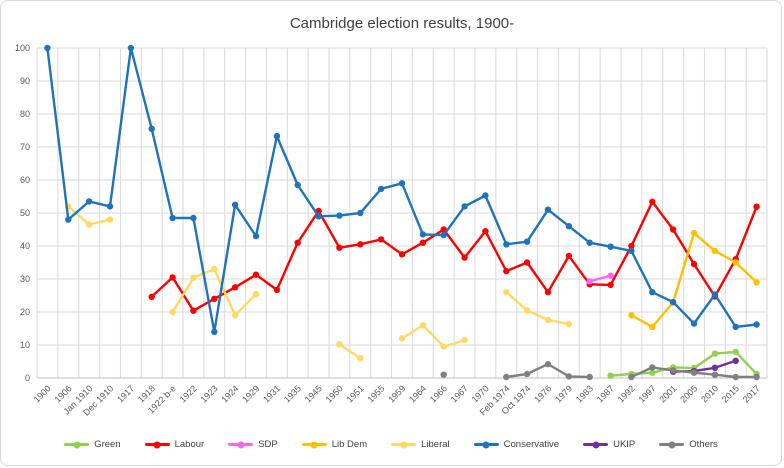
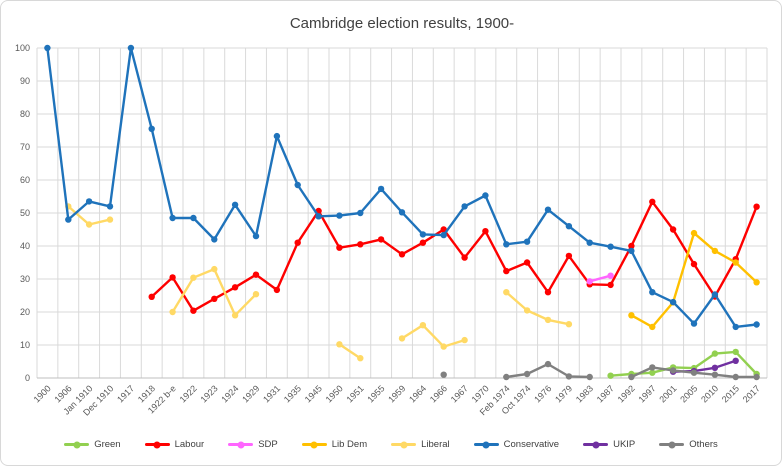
Conservative/1923: 14 -> 42
Conservative/1959: 59 -> 50
